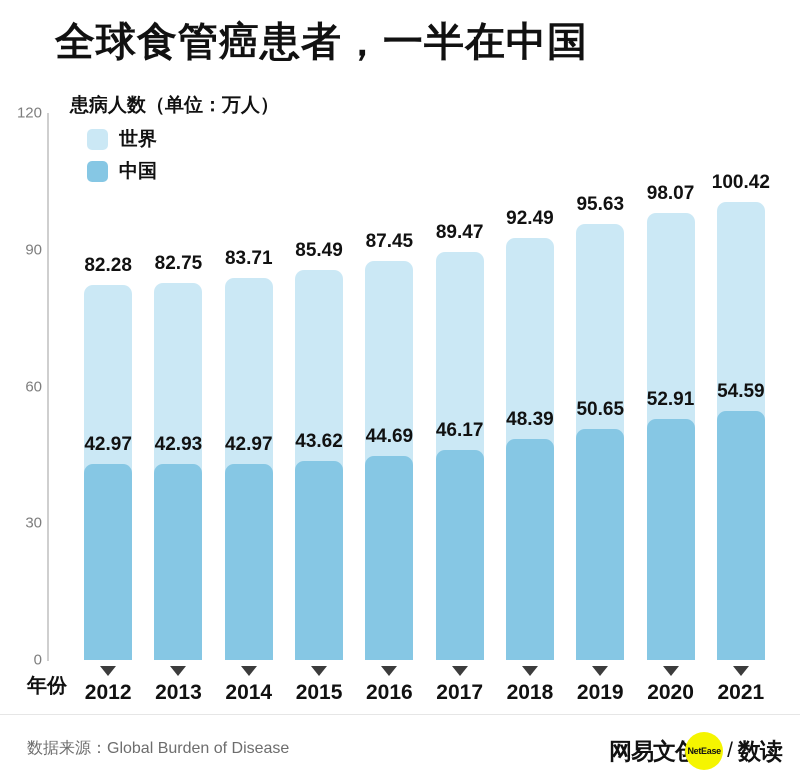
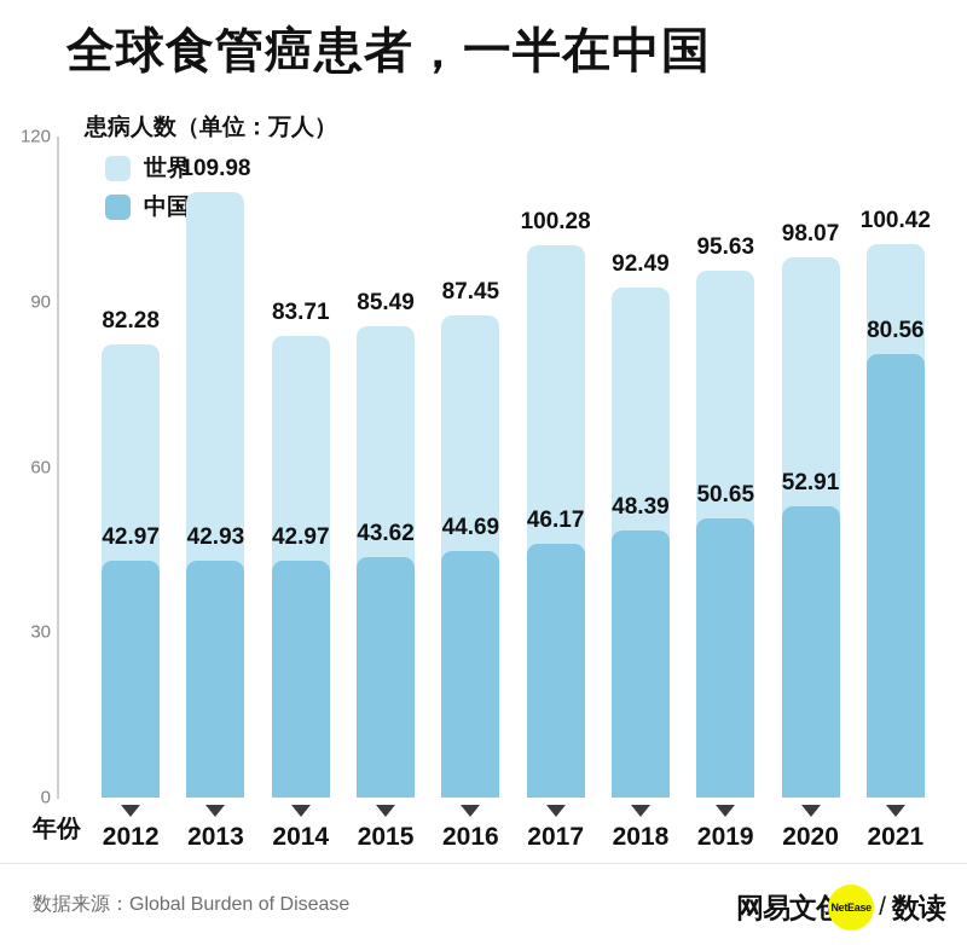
世界/2013: 82.75 -> 109.98
世界/2017: 89.47 -> 100.28
中国/2021: 54.59 -> 80.56
